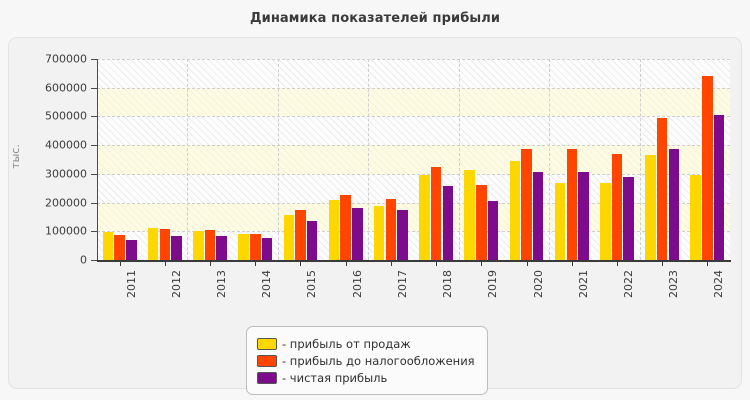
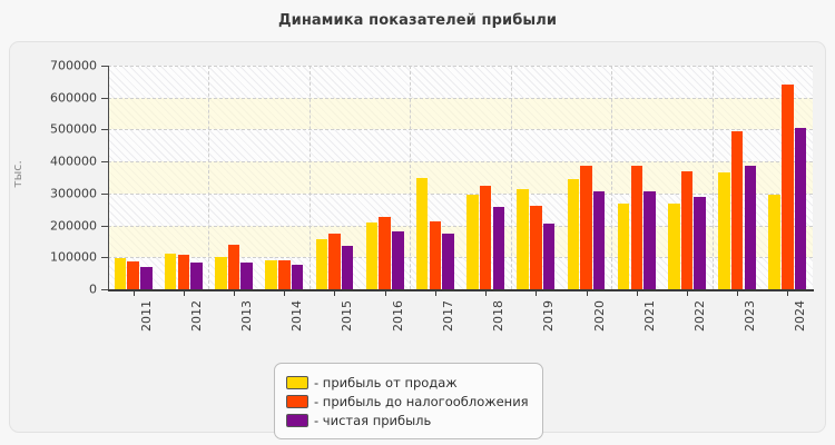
- прибыль до налогообложения/2013: 100000 -> 140000
- прибыль от продаж/2017: 190000 -> 350000
